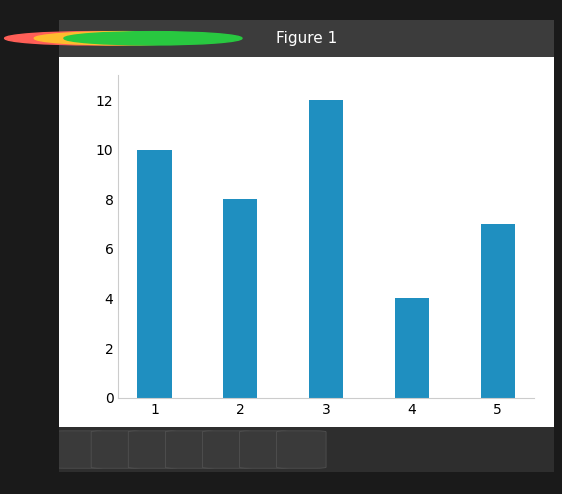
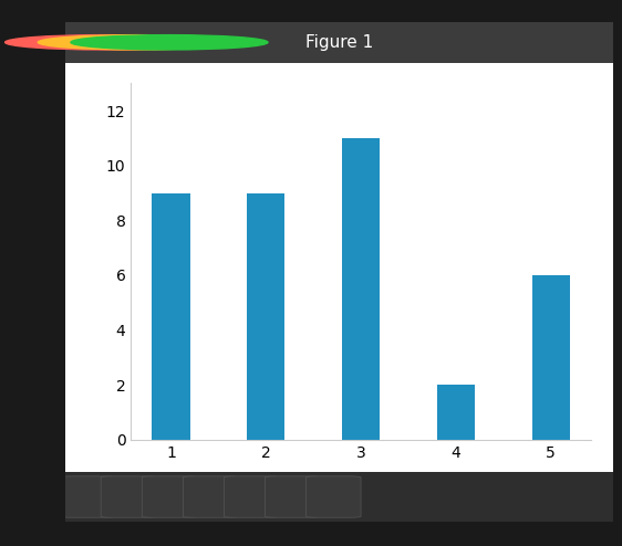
1: 10 -> 9
2: 8 -> 9
3: 12 -> 11
4: 4 -> 2
5: 7 -> 6
